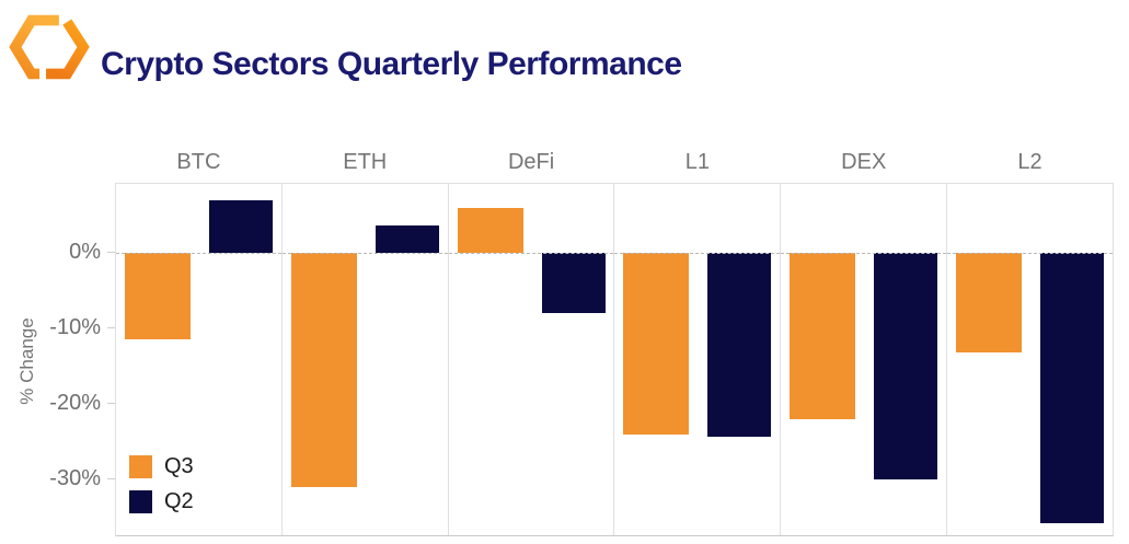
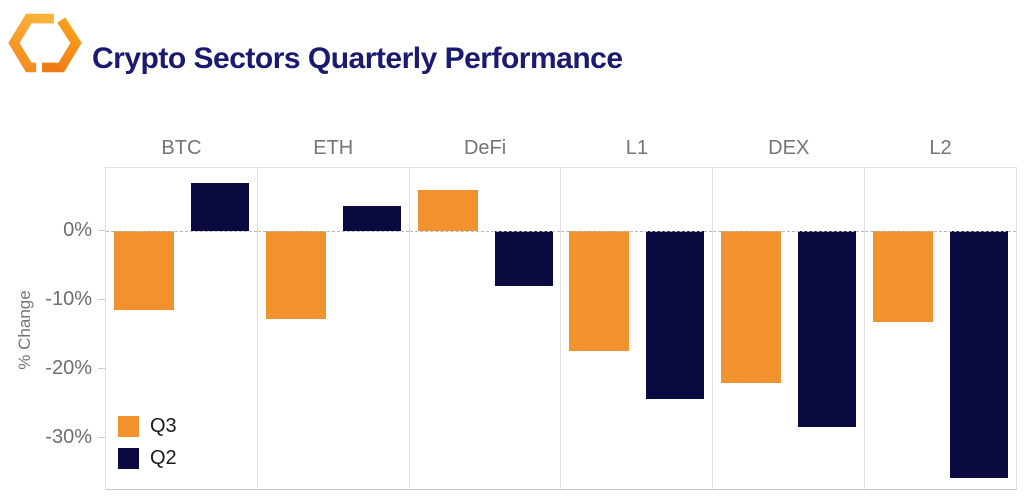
Q3/ETH: -31% -> -13%
Q3/L1: -24% -> -17%
Q2/DEX: -30% -> -28%
